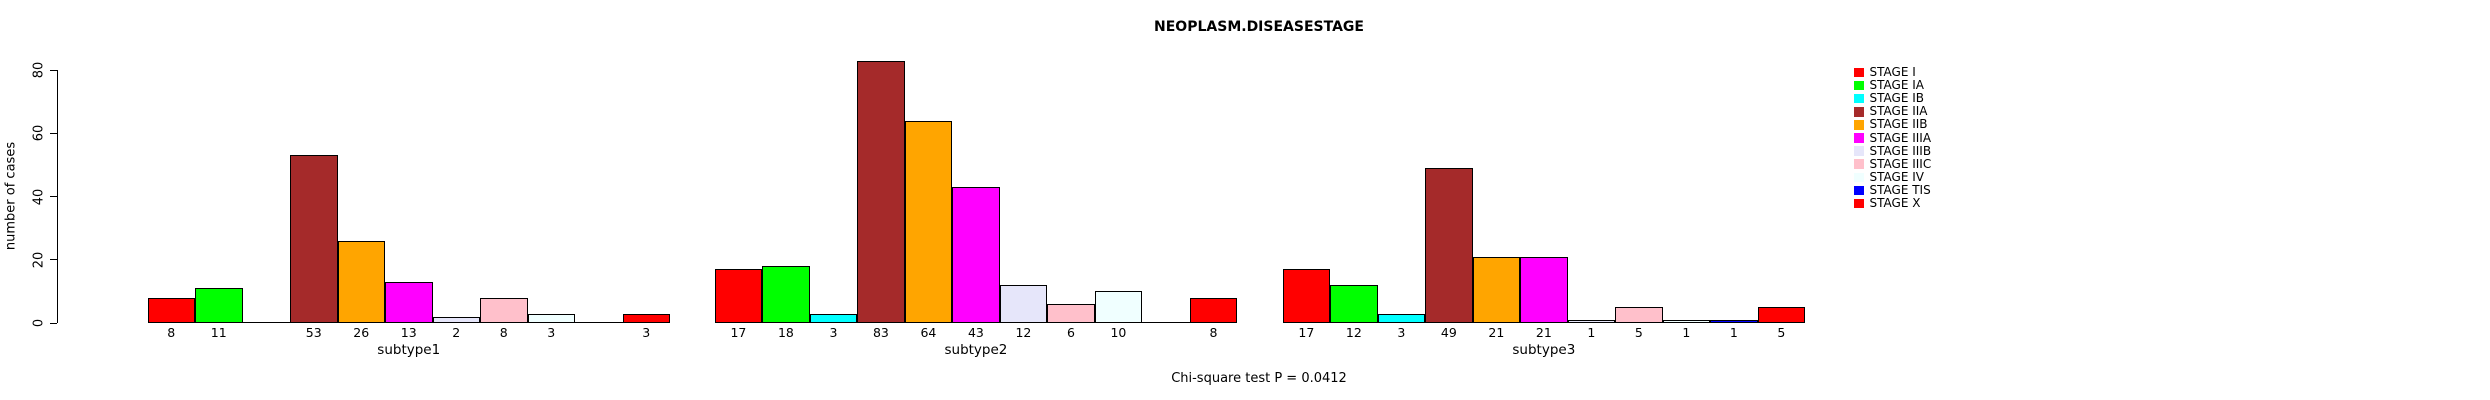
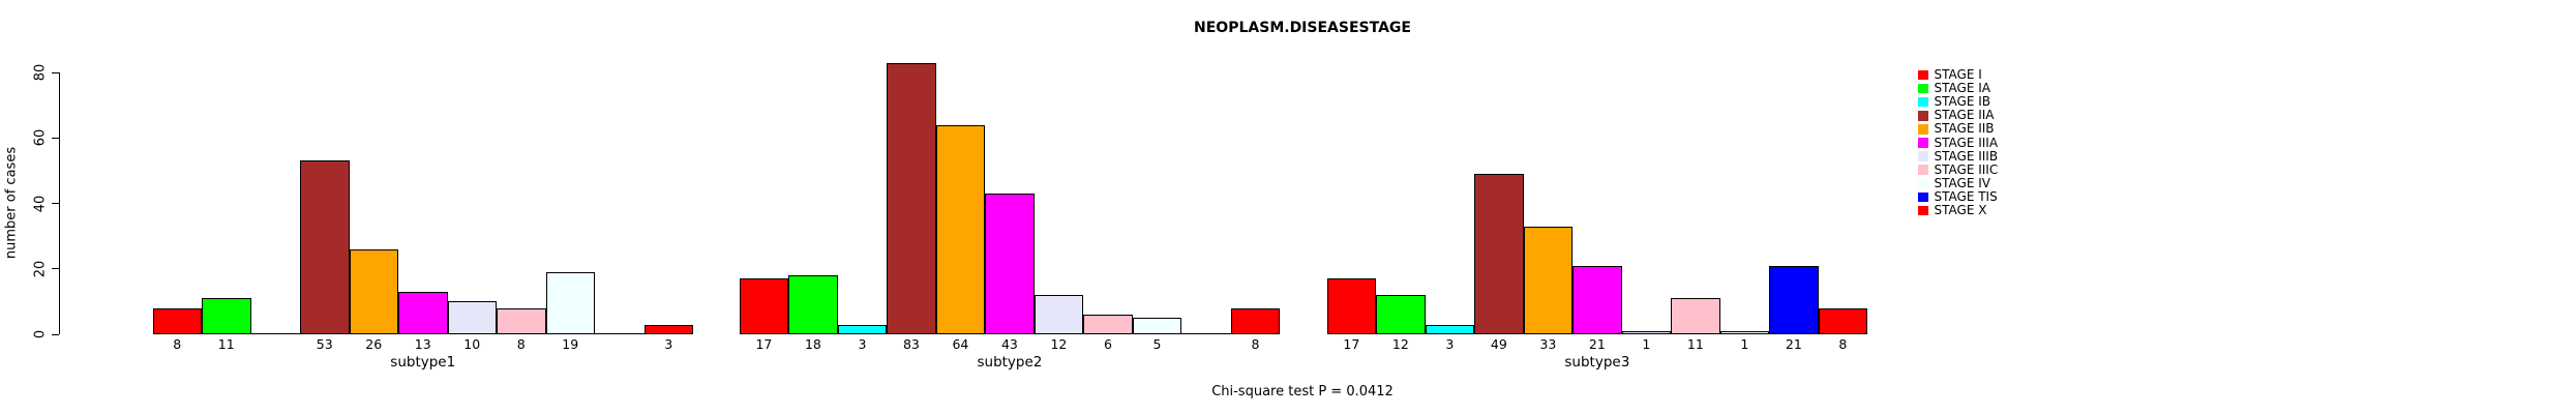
STAGE IIIB/subtype1: 2 -> 10
STAGE IV/subtype1: 3 -> 19
STAGE IV/subtype2: 10 -> 5
STAGE IIB/subtype3: 21 -> 33
STAGE IIIC/subtype3: 5 -> 11
STAGE TIS/subtype3: 1 -> 21
STAGE X/subtype3: 5 -> 8
